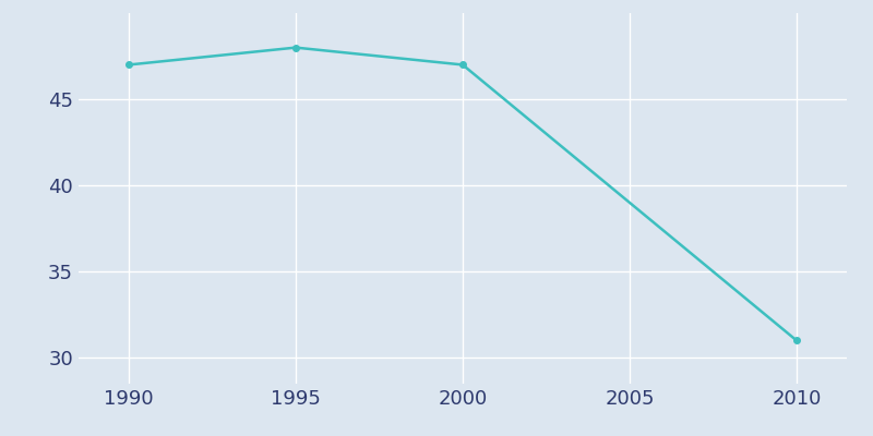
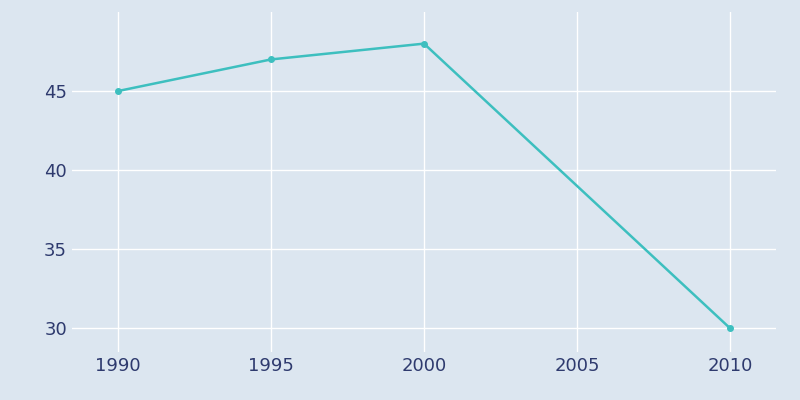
1990: 47 -> 45
1995: 48 -> 47
2000: 47 -> 48
2010: 31 -> 30
